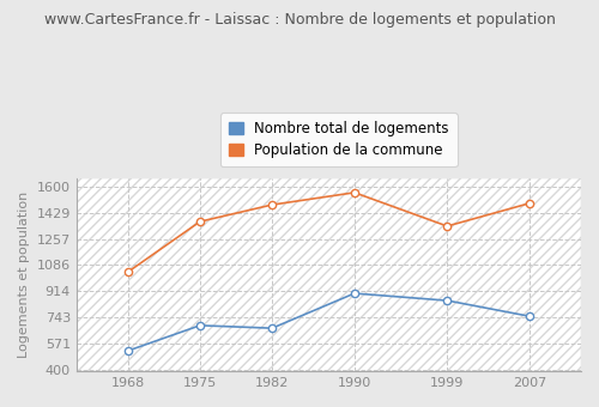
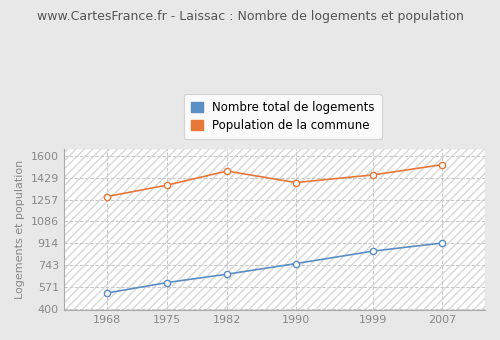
Population de la commune/1968: 1040 -> 1280
Nombre total de logements/1975: 690 -> 610
Nombre total de logements/1990: 900 -> 760
Population de la commune/1990: 1560 -> 1390
Population de la commune/1999: 1340 -> 1450
Nombre total de logements/2007: 750 -> 920
Population de la commune/2007: 1490 -> 1530
